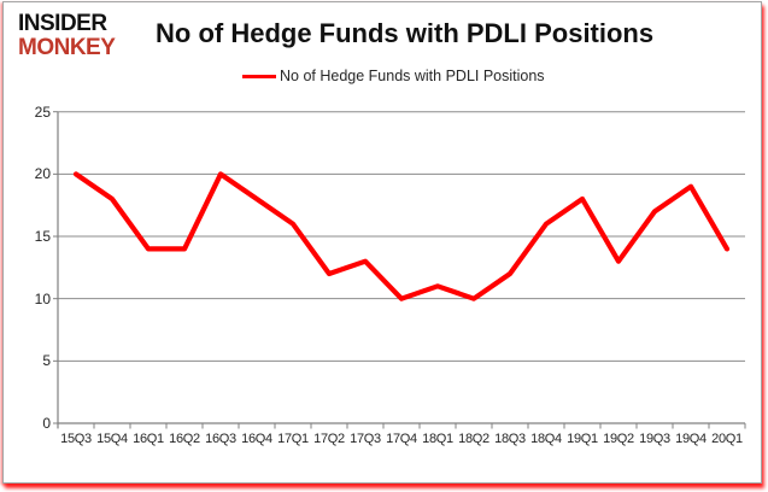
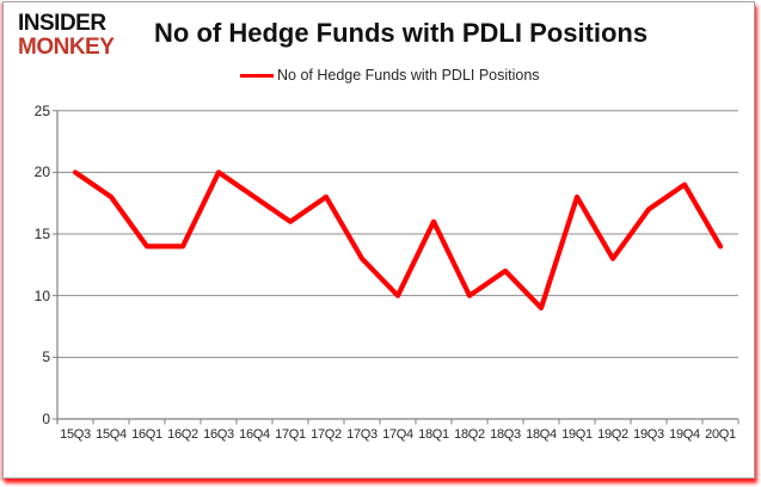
17Q2: 12 -> 18
18Q1: 11 -> 16
18Q4: 16 -> 9
